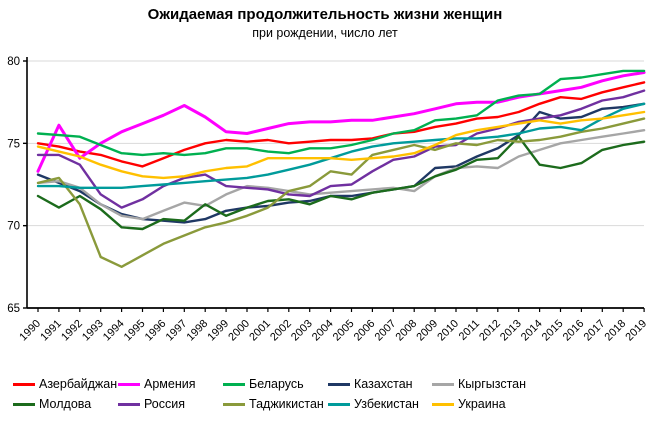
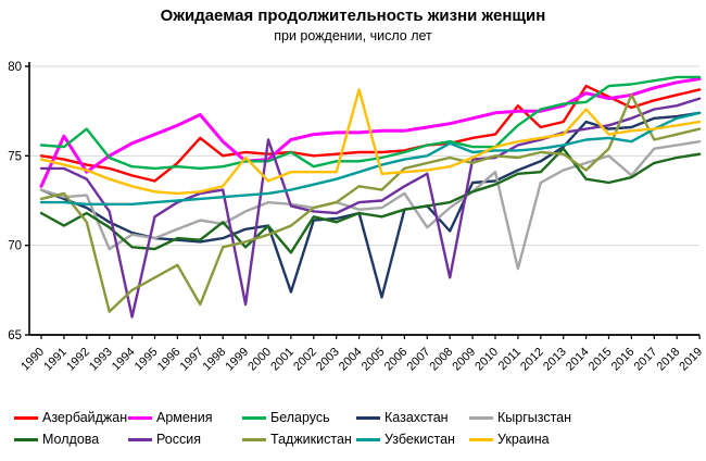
Кыргызстан/1990: 72.6 -> 73.1
Беларусь/1992: 75.4 -> 76.5
Кыргызстан/1992: 72.3 -> 72.8
Кыргызстан/1993: 71.3 -> 69.8
Таджикистан/1993: 68.1 -> 66.3
Россия/1994: 71.1 -> 66.0
Азербайджан/1996: 74.1 -> 74.6
Азербайджан/1997: 74.6 -> 76.0
Таджикистан/1997: 69.4 -> 66.7
Армения/1998: 76.6 -> 75.8
Армения/1999: 75.7 -> 74.7
Молдова/1999: 70.6 -> 69.9
Россия/1999: 72.4 -> 66.7
Украина/1999: 73.5 -> 74.9
Армения/2000: 75.6 -> 74.8
Россия/2000: 72.3 -> 75.9
Беларусь/2001: 74.5 -> 75.2
Казахстан/2001: 71.2 -> 67.4
Молдова/2001: 71.5 -> 69.6
Кыргызстан/2003: 71.9 -> 72.4
Украина/2004: 74.1 -> 78.7
Казахстан/2005: 71.8 -> 67.1
Кыргызстан/2006: 72.2 -> 72.9
Кыргызстан/2007: 72.3 -> 71.0
Казахстан/2008: 72.4 -> 70.8
Россия/2008: 74.2 -> 68.2
Узбекистан/2008: 75.1 -> 75.7
Беларусь/2009: 76.4 -> 75.5
Беларусь/2010: 76.5 -> 75.5
Кыргызстан/2010: 73.5 -> 74.1
Азербайджан/2011: 76.5 -> 77.8
Кыргызстан/2011: 73.6 -> 68.7
Азербайджан/2014: 77.4 -> 78.9
Армения/2014: 78.0 -> 78.5
Таджикистан/2014: 75.2 -> 74.2
Украина/2014: 76.4 -> 77.6
Азербайджан/2015: 77.8 -> 78.3
Кыргызстан/2016: 75.2 -> 73.9
Таджикистан/2016: 75.7 -> 78.4
